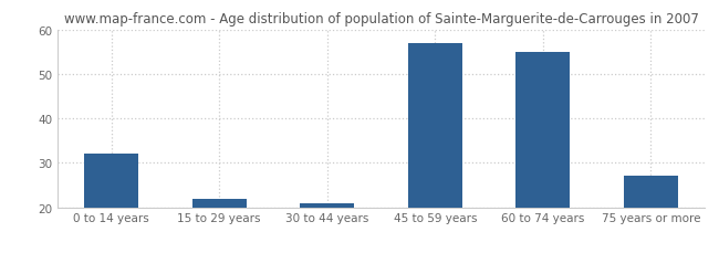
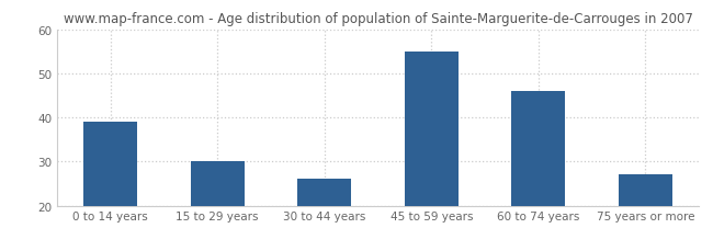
0 to 14 years: 32 -> 39
15 to 29 years: 22 -> 30
30 to 44 years: 21 -> 26
45 to 59 years: 57 -> 55
60 to 74 years: 55 -> 46
